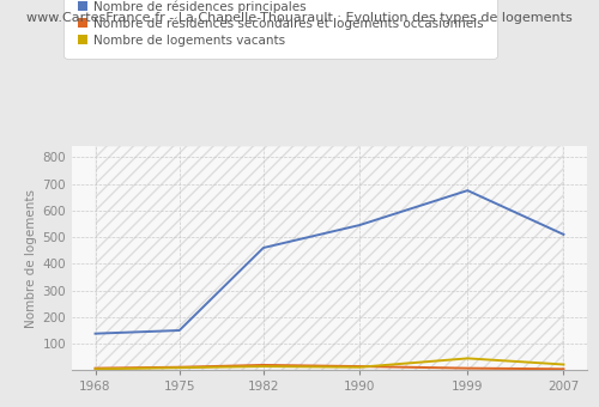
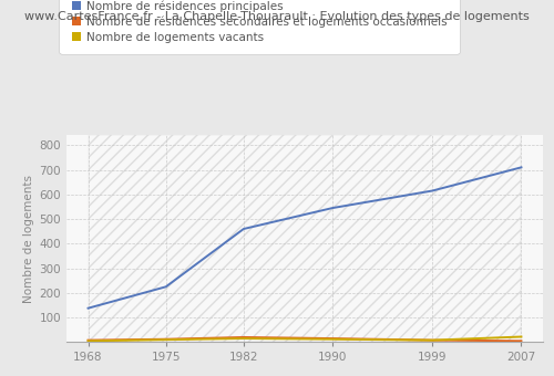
Nombre de résidences principales/1975: 150 -> 225
Nombre de résidences principales/1999: 675 -> 615
Nombre de logements vacants/1999: 45 -> 8
Nombre de résidences principales/2007: 510 -> 710
